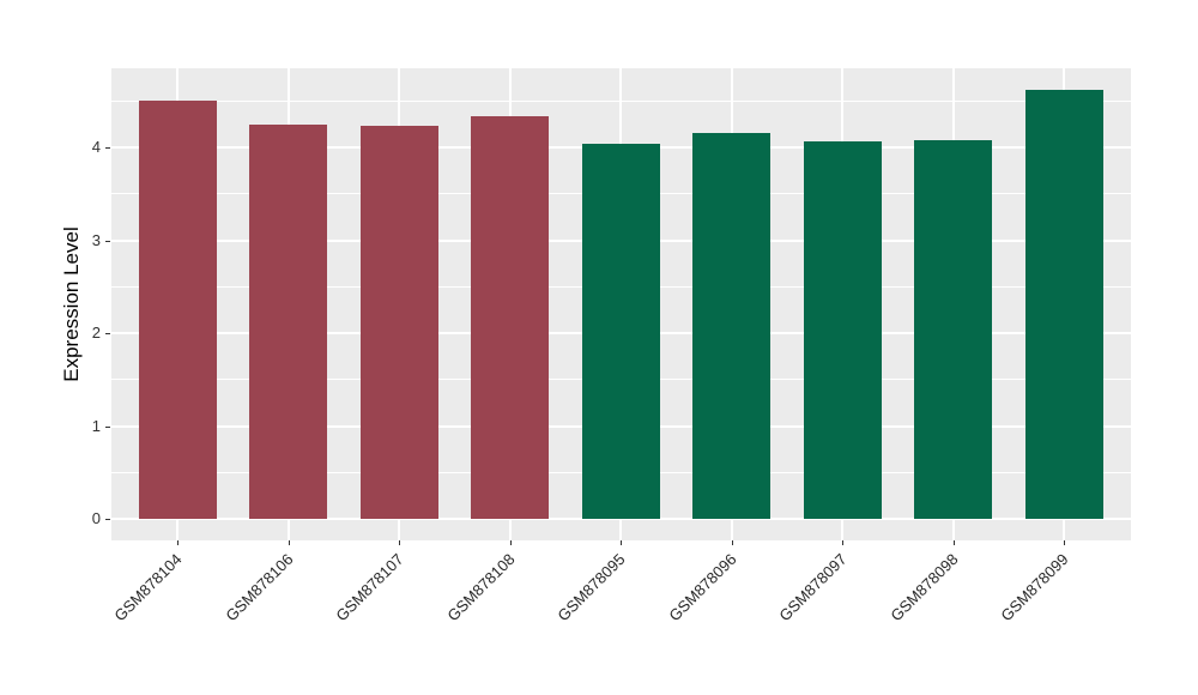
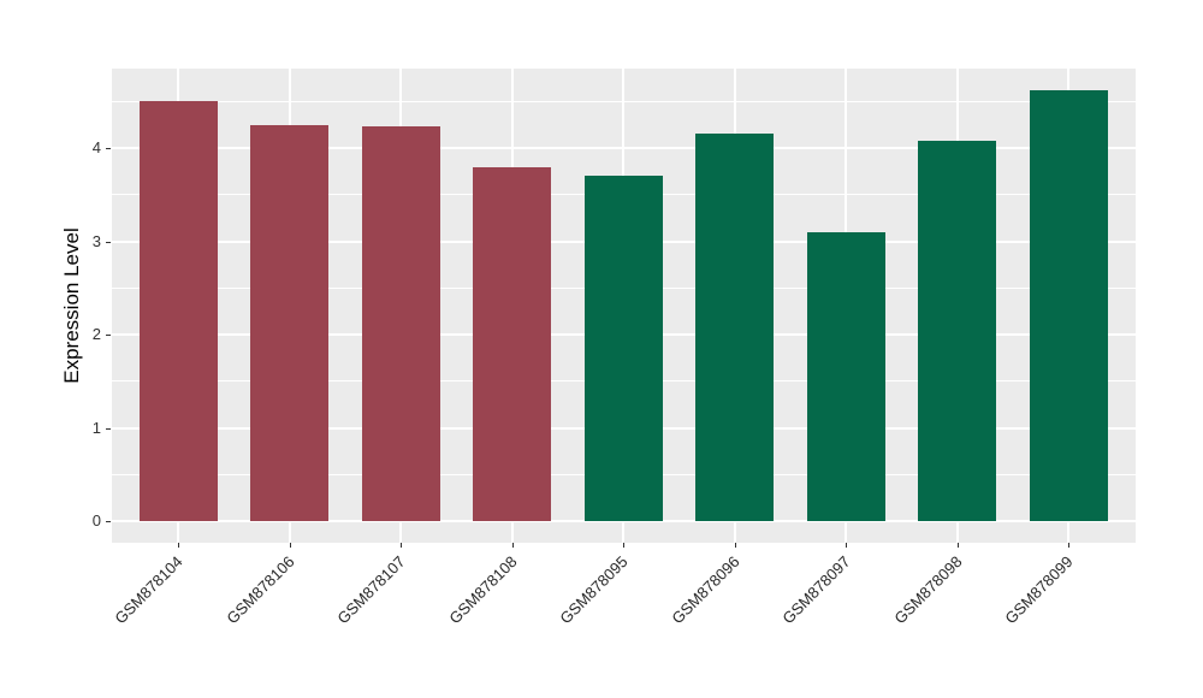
GSM878108: 4.3 -> 3.8
GSM878095: 4.0 -> 3.7
GSM878097: 4.1 -> 3.1
